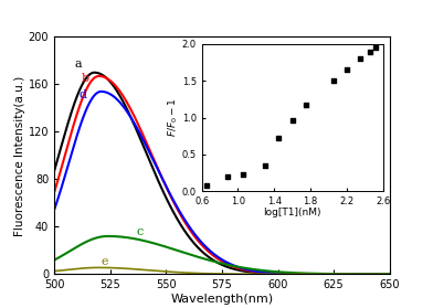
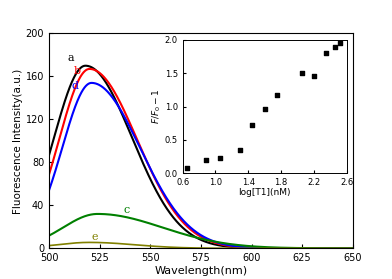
2.2: 1.65 -> 1.46
